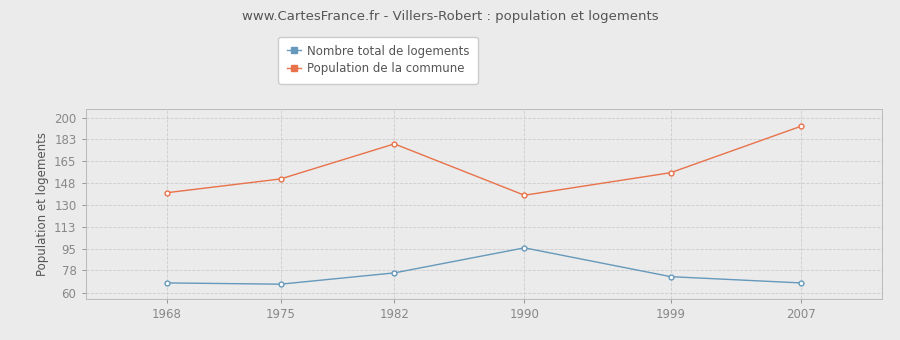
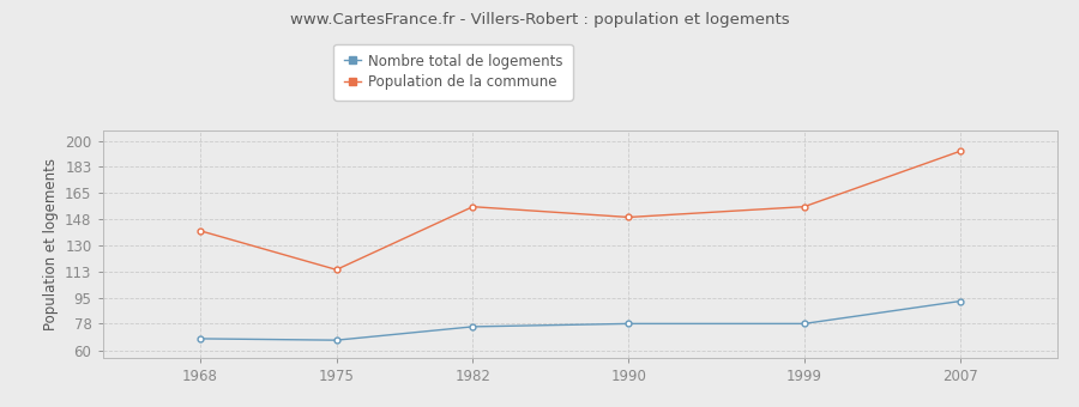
Population de la commune/1975: 151 -> 114
Population de la commune/1982: 179 -> 156
Nombre total de logements/1990: 96 -> 78
Population de la commune/1990: 138 -> 149
Nombre total de logements/1999: 73 -> 78
Nombre total de logements/2007: 68 -> 93
